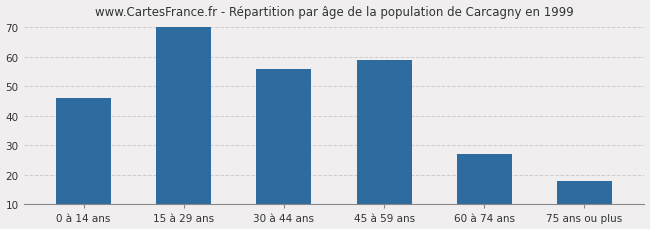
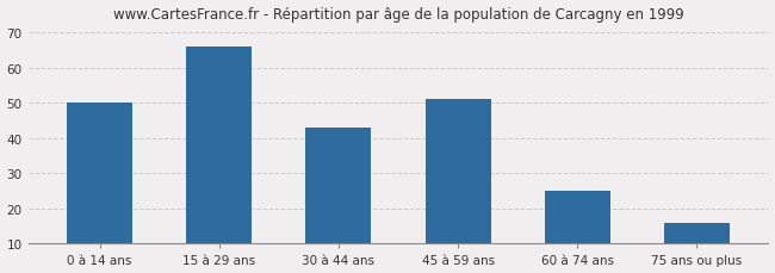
0 à 14 ans: 46 -> 50
15 à 29 ans: 70 -> 66
30 à 44 ans: 56 -> 43
45 à 59 ans: 59 -> 51
60 à 74 ans: 27 -> 25
75 ans ou plus: 18 -> 16
